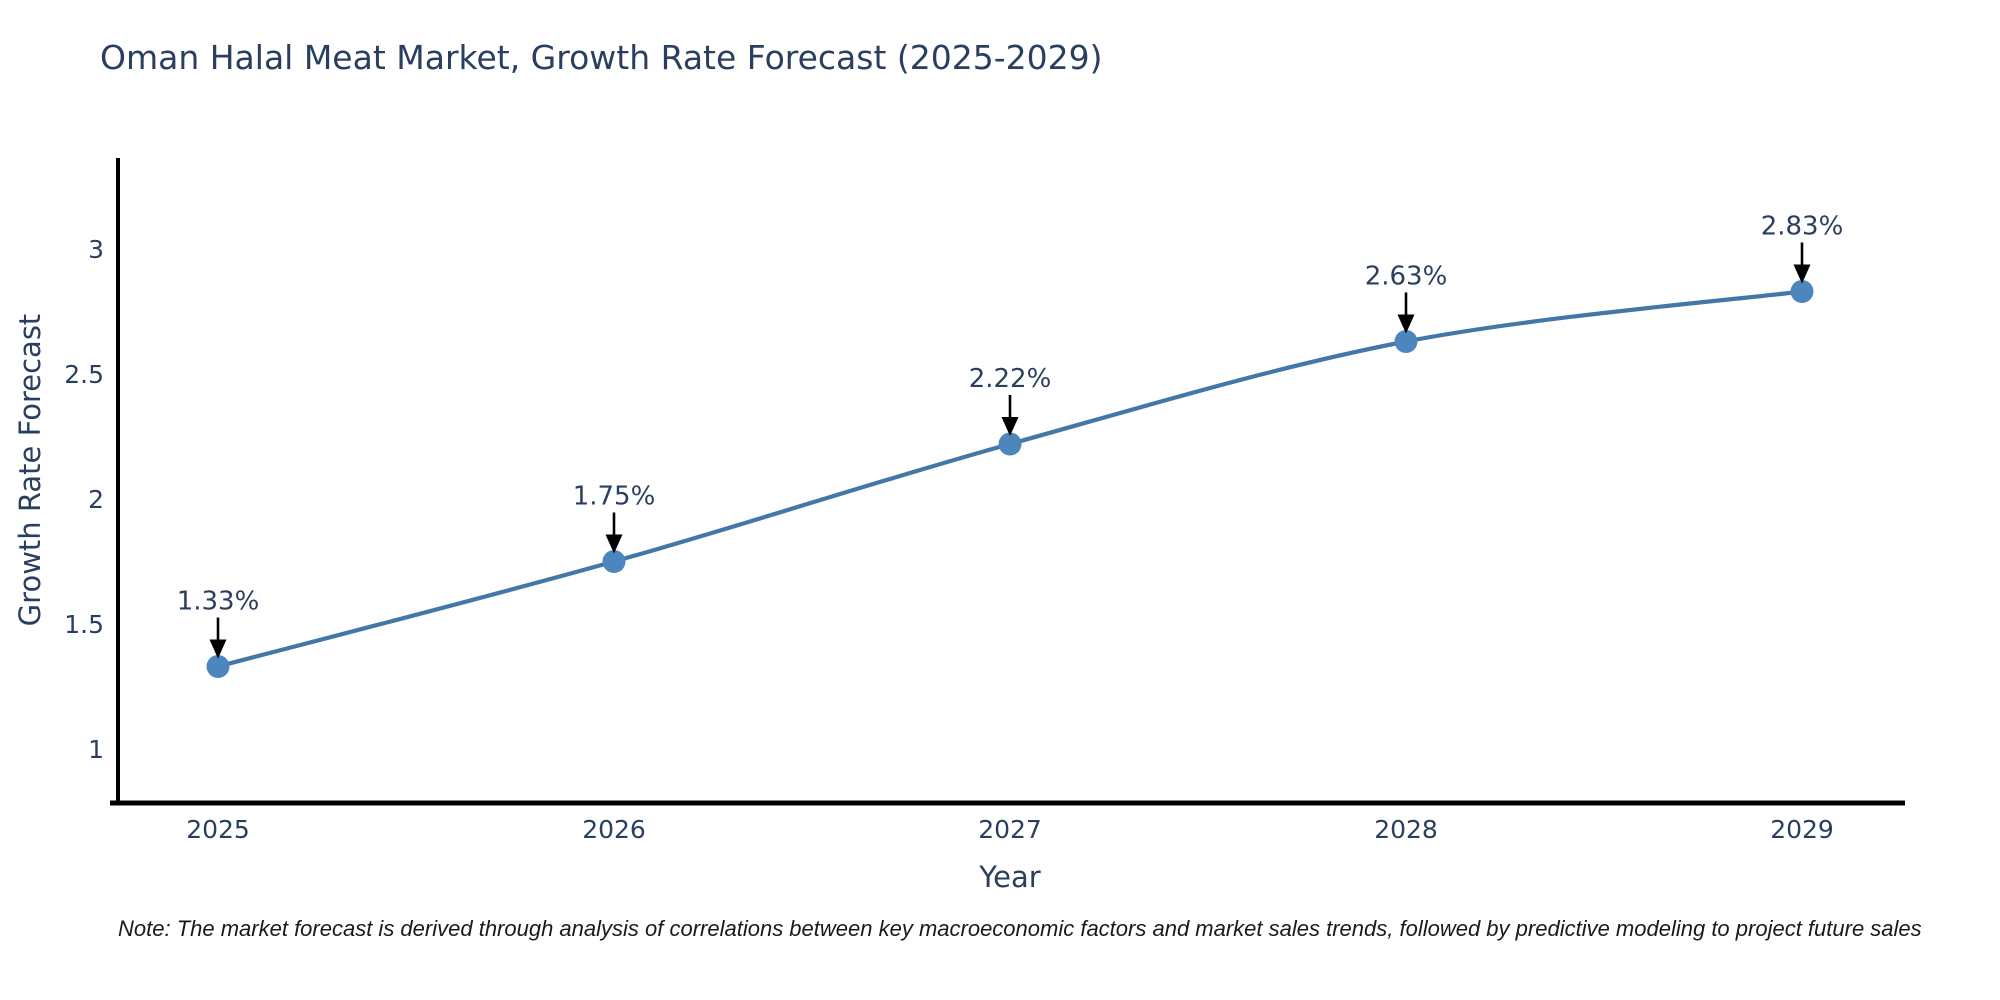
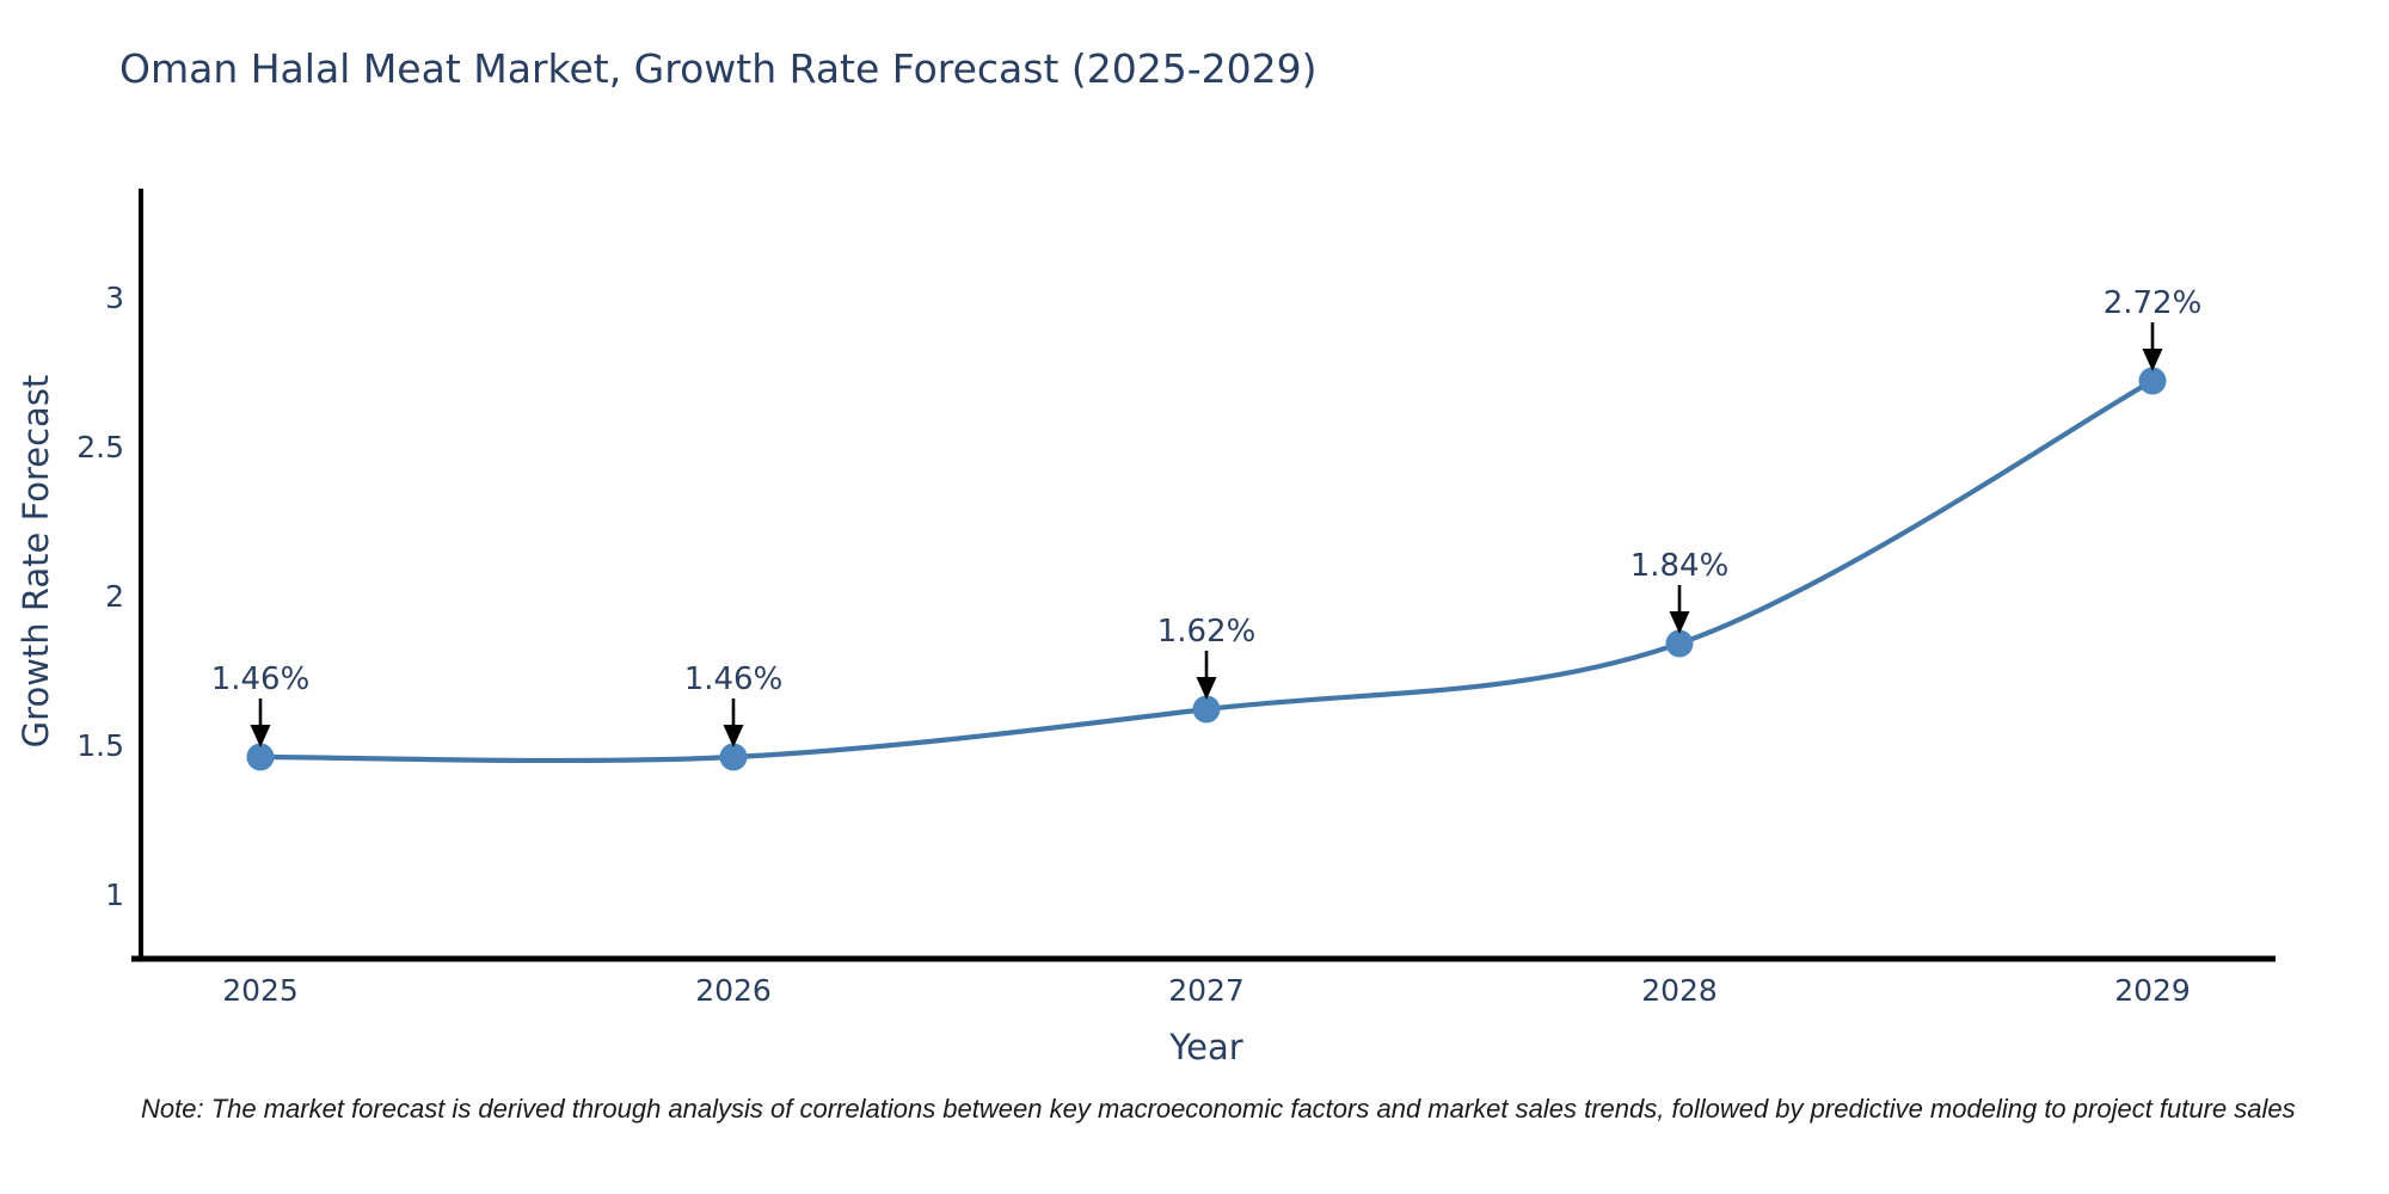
2025: 1.33% -> 1.46%
2026: 1.75% -> 1.46%
2027: 2.22% -> 1.62%
2028: 2.63% -> 1.84%
2029: 2.83% -> 2.72%
